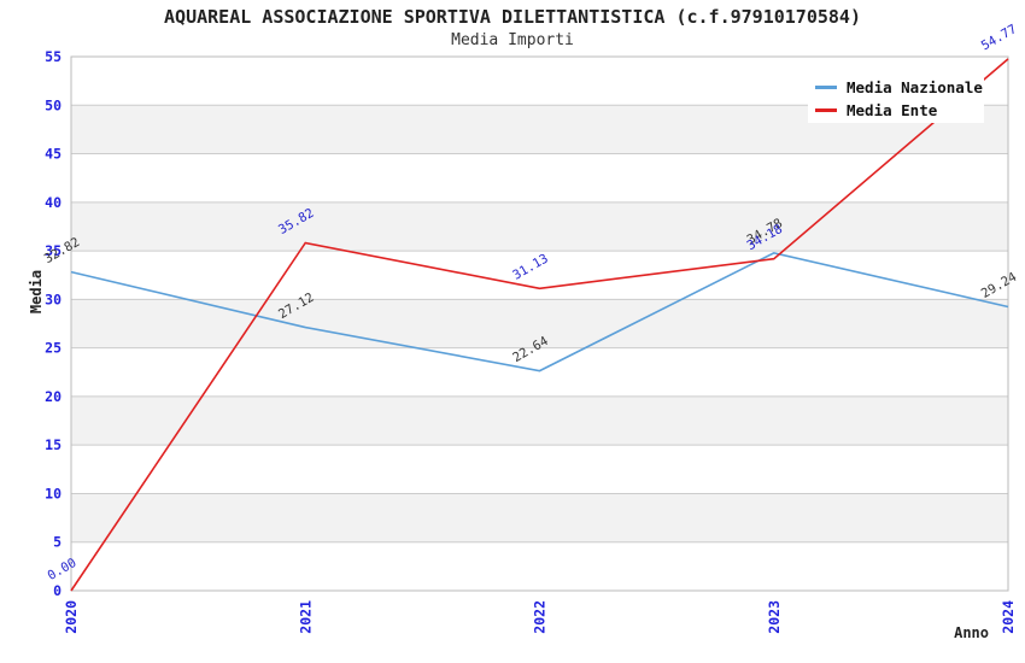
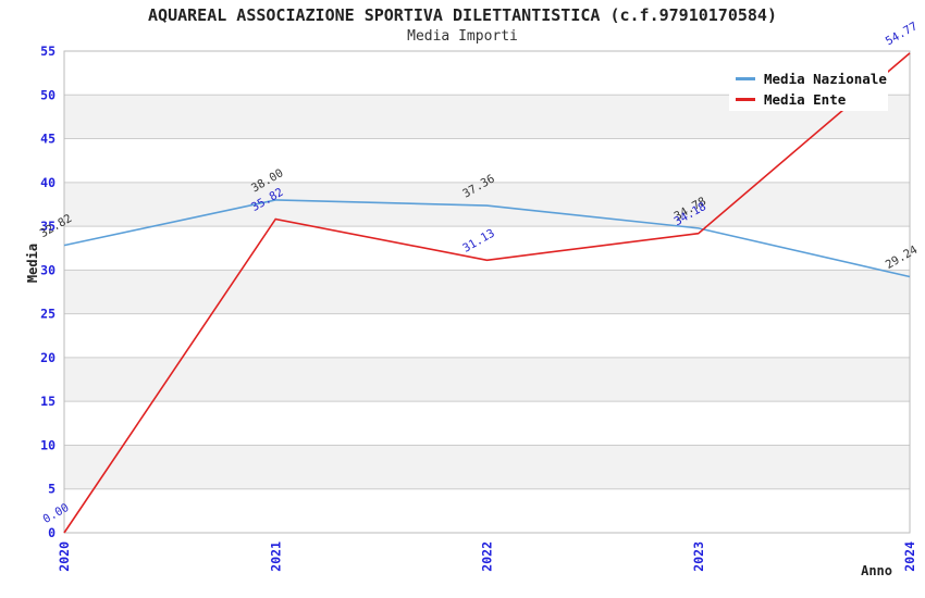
Media Nazionale/2021: 27.12 -> 38.00
Media Nazionale/2022: 22.64 -> 37.36
